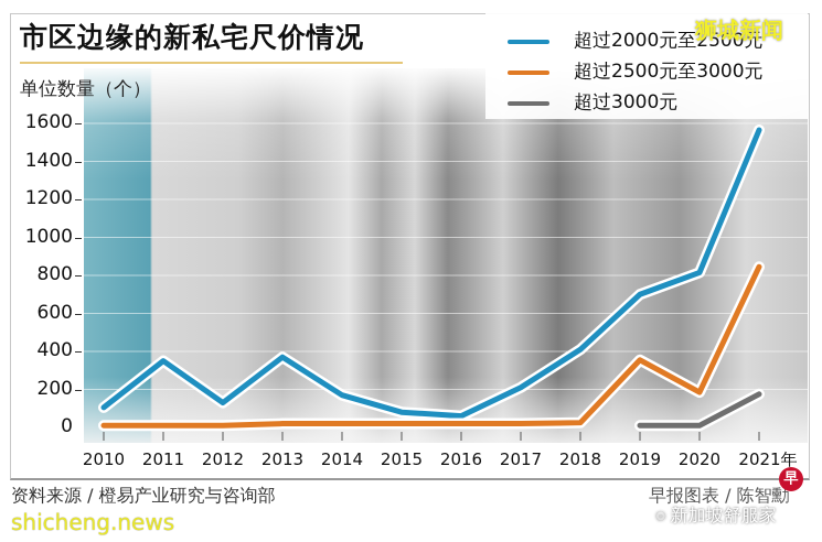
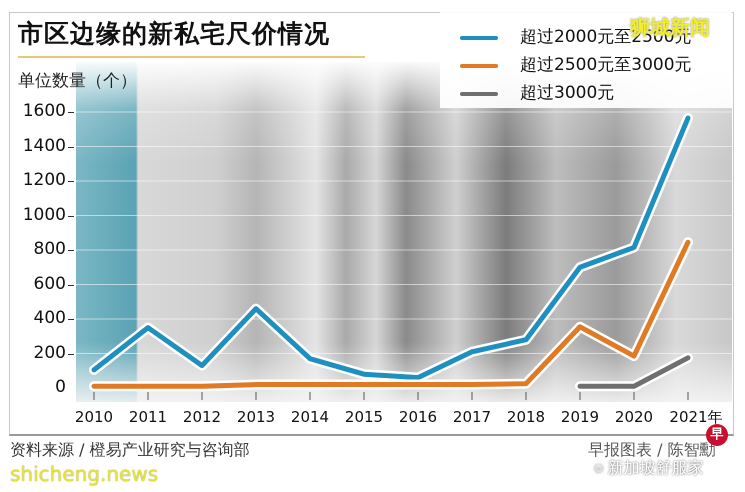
超过2000元至2500元/2013: 370 -> 460
超过2000元至2500元/2018: 410 -> 280
